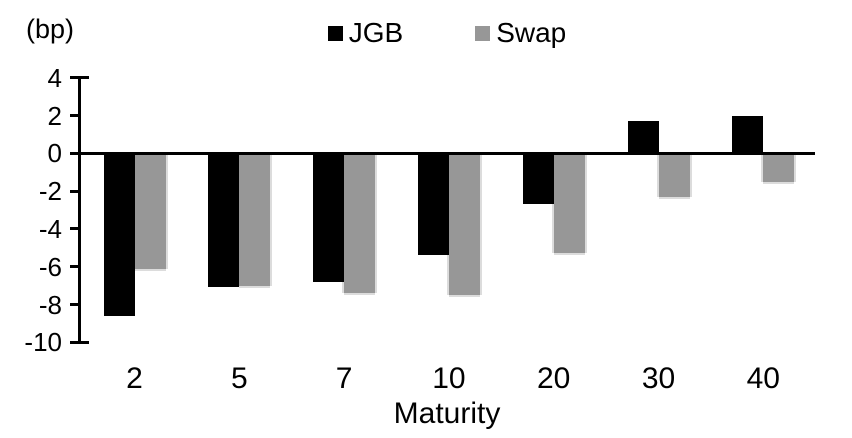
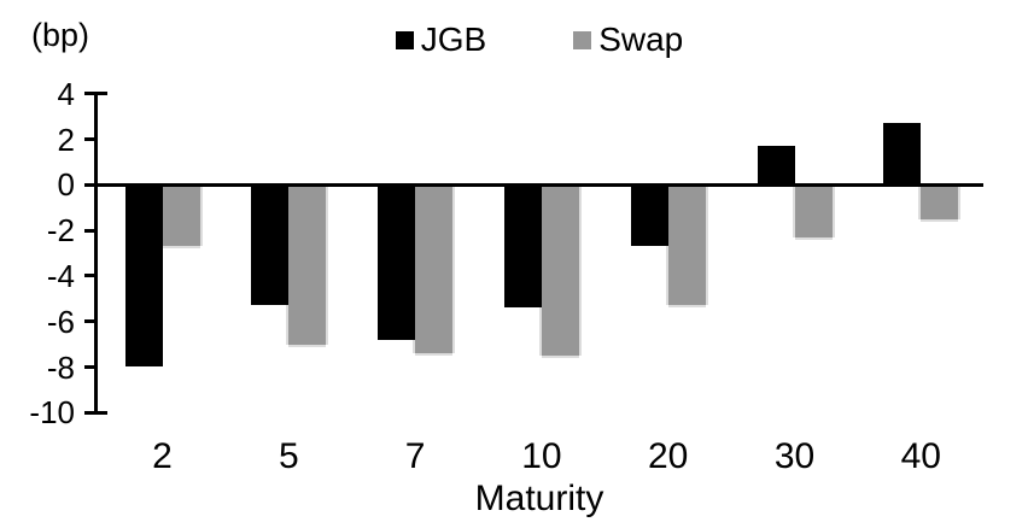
JGB/2: -8.6 -> -8.0
Swap/2: -6.1 -> -2.7
JGB/5: -7.1 -> -5.3
JGB/40: 2.0 -> 2.7
